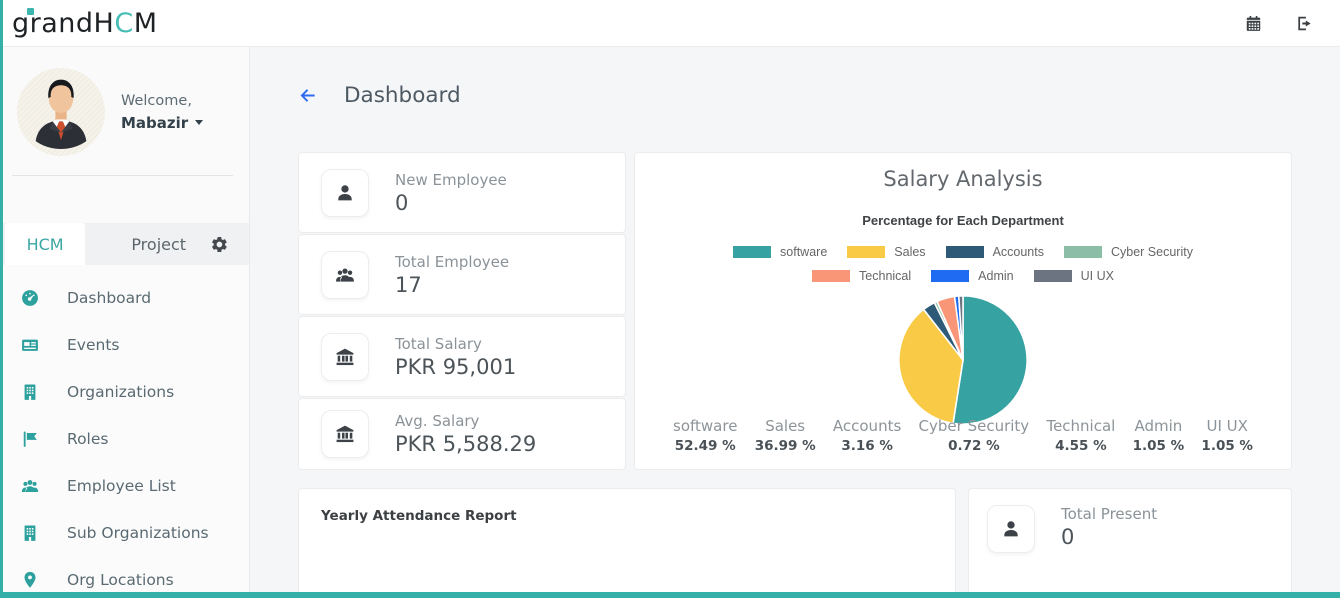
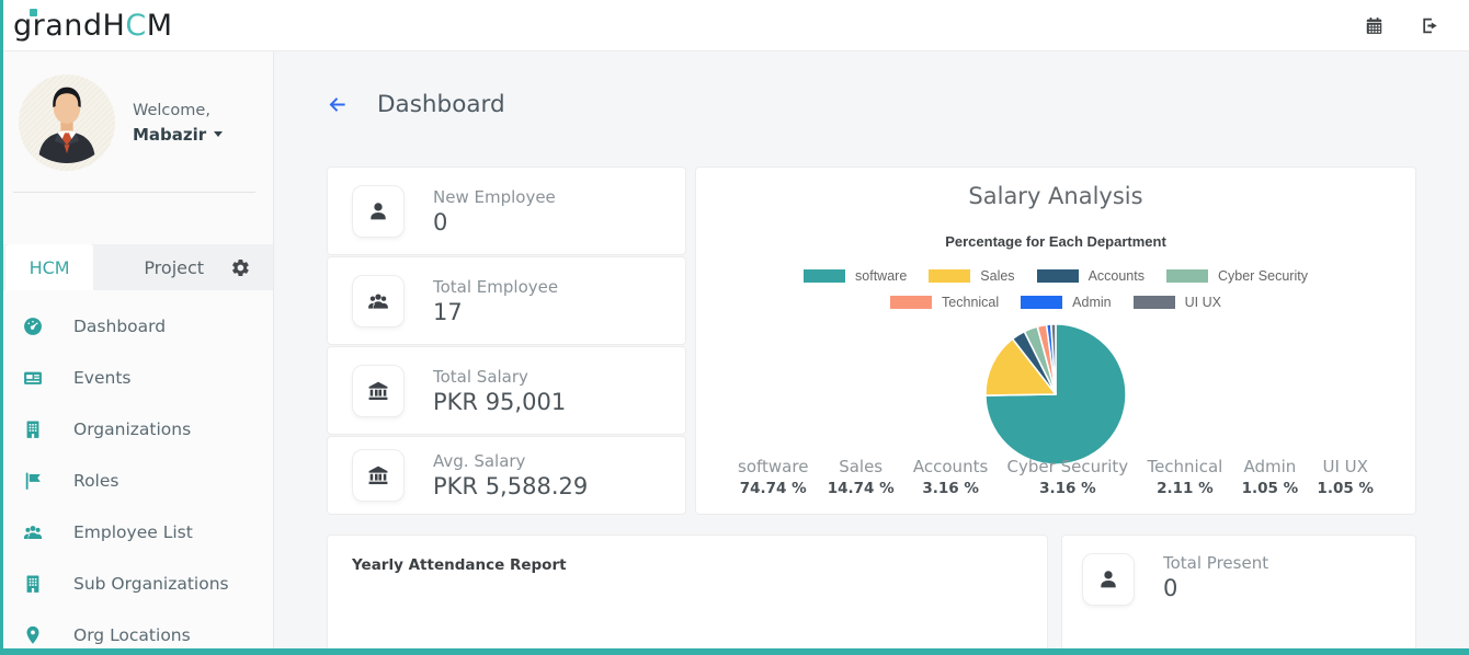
software: 52.49 -> 74.74
Sales: 36.99 -> 14.74
Cyber Security: 0.72 -> 3.16
Technical: 4.55 -> 2.11
